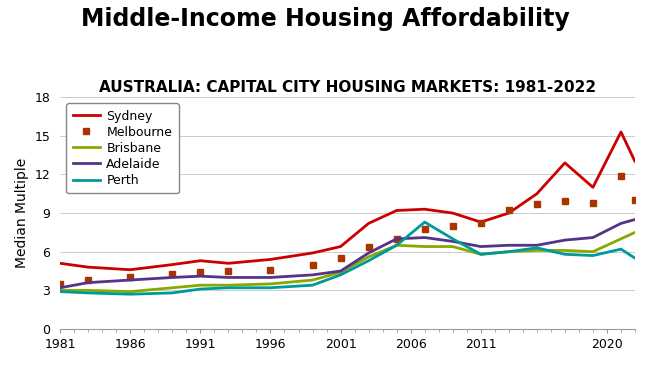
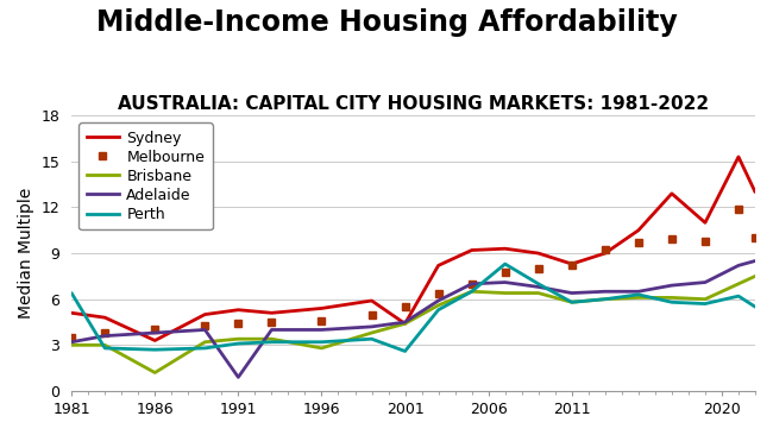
Perth/1981: 2.9 -> 6.4
Sydney/1986: 4.6 -> 3.3
Brisbane/1986: 2.9 -> 1.2
Adelaide/1991: 4.1 -> 0.9
Brisbane/1996: 3.5 -> 2.8
Sydney/2001: 6.4 -> 4.4
Perth/2001: 4.2 -> 2.6
